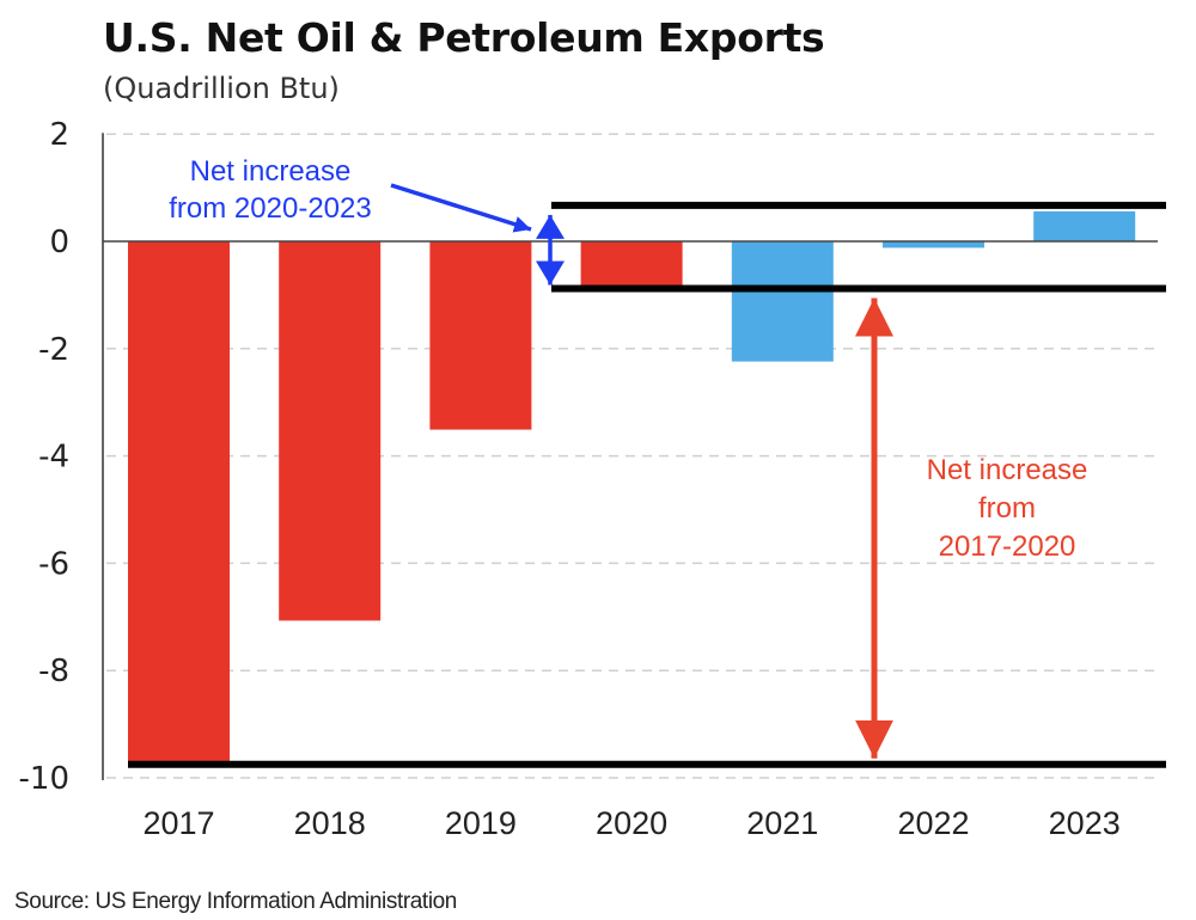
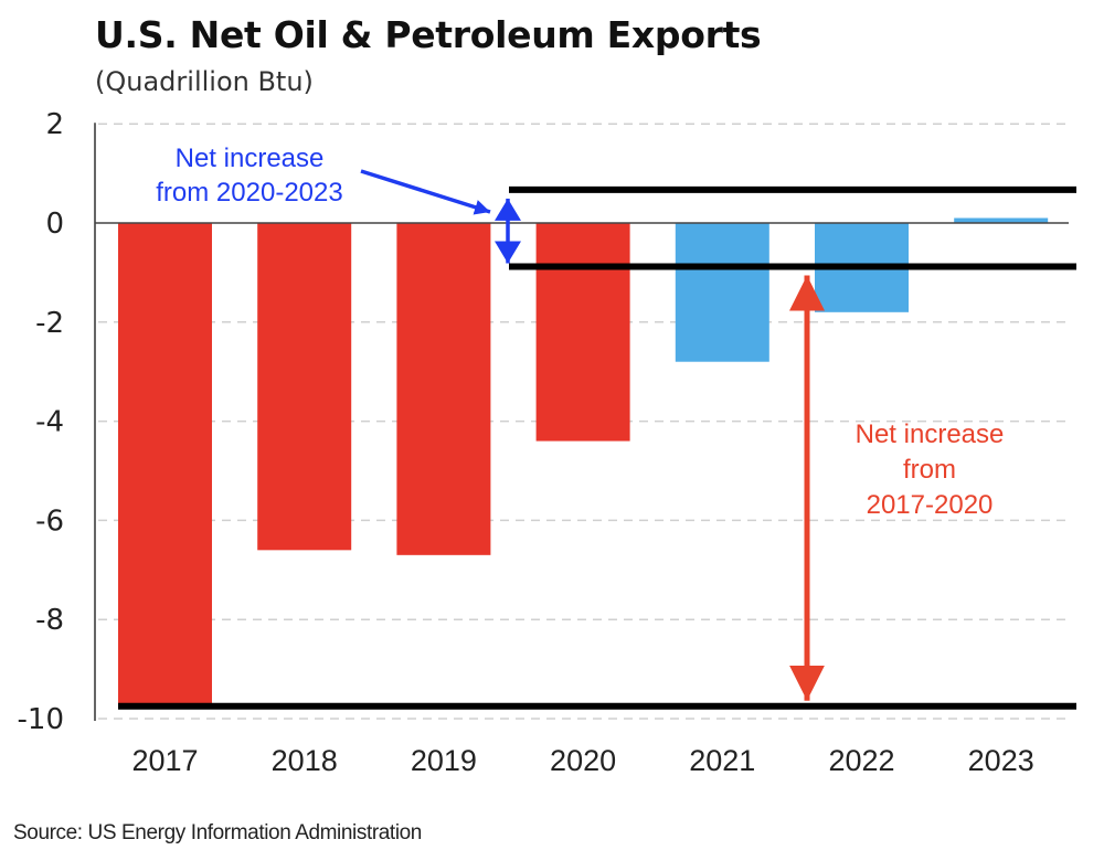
2018: -7.1 -> -6.6
2019: -3.5 -> -6.7
2020: -0.8 -> -4.4
2021: -2.2 -> -2.8
2022: -0.1 -> -1.8
2023: 0.6 -> 0.1
